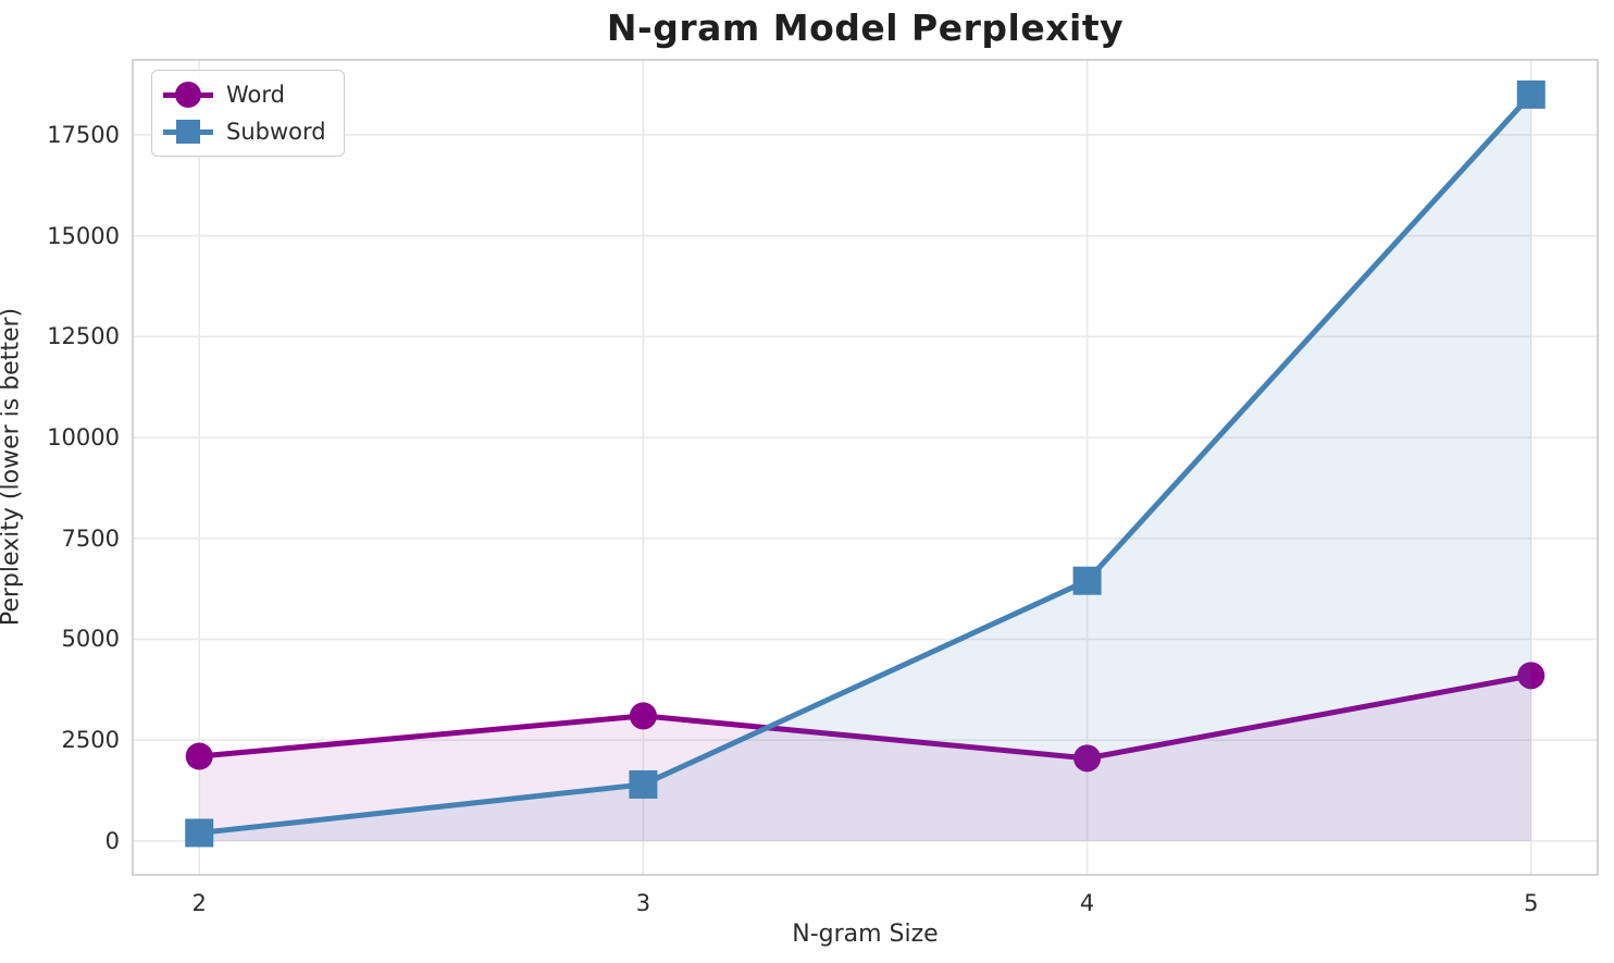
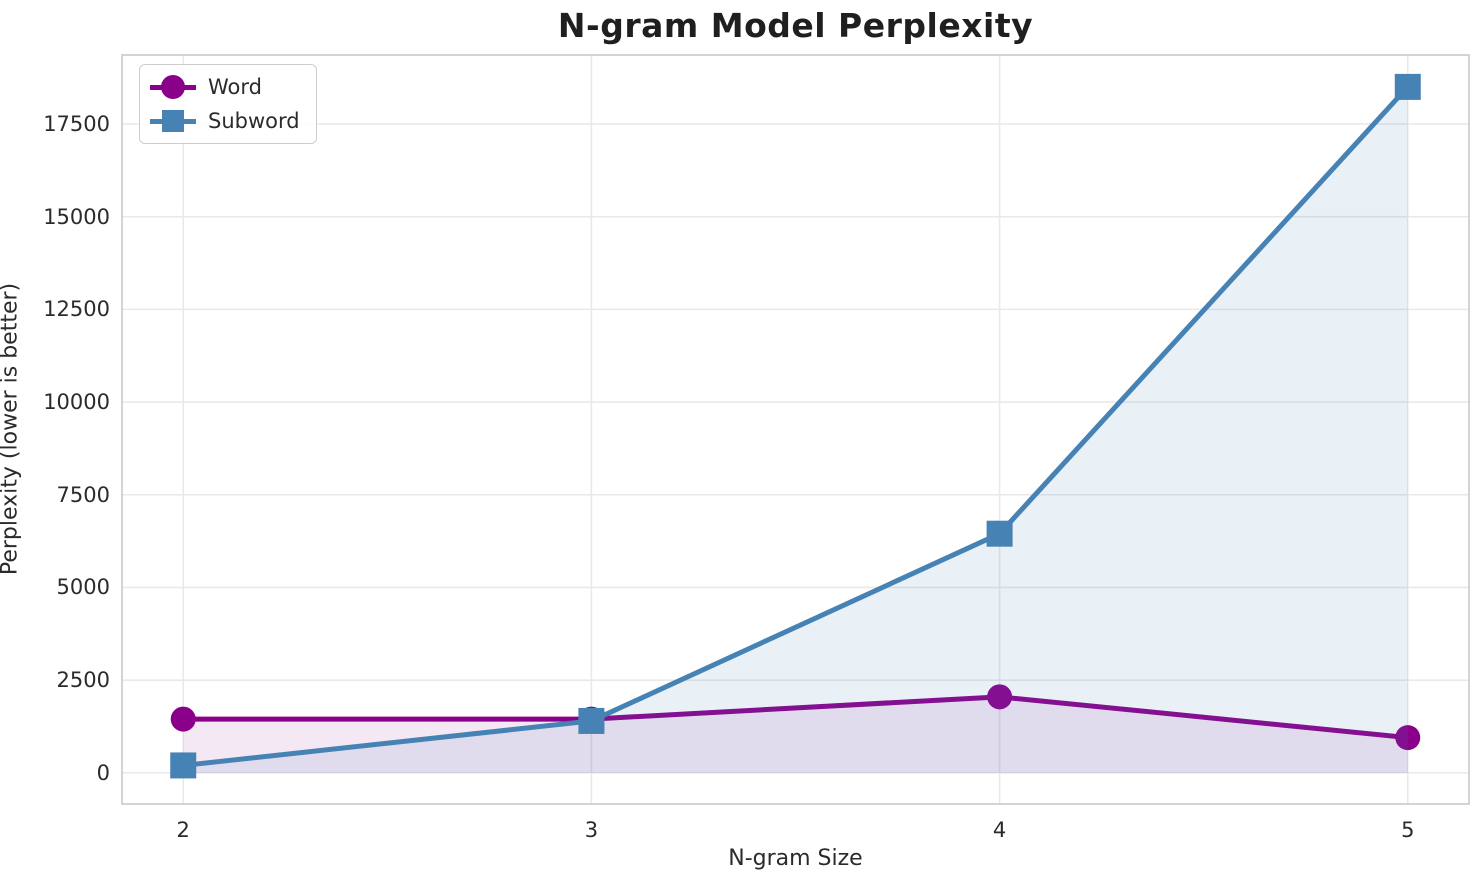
Word/2: 2100 -> 1400
Word/3: 3100 -> 1400
Word/5: 4100 -> 1000
